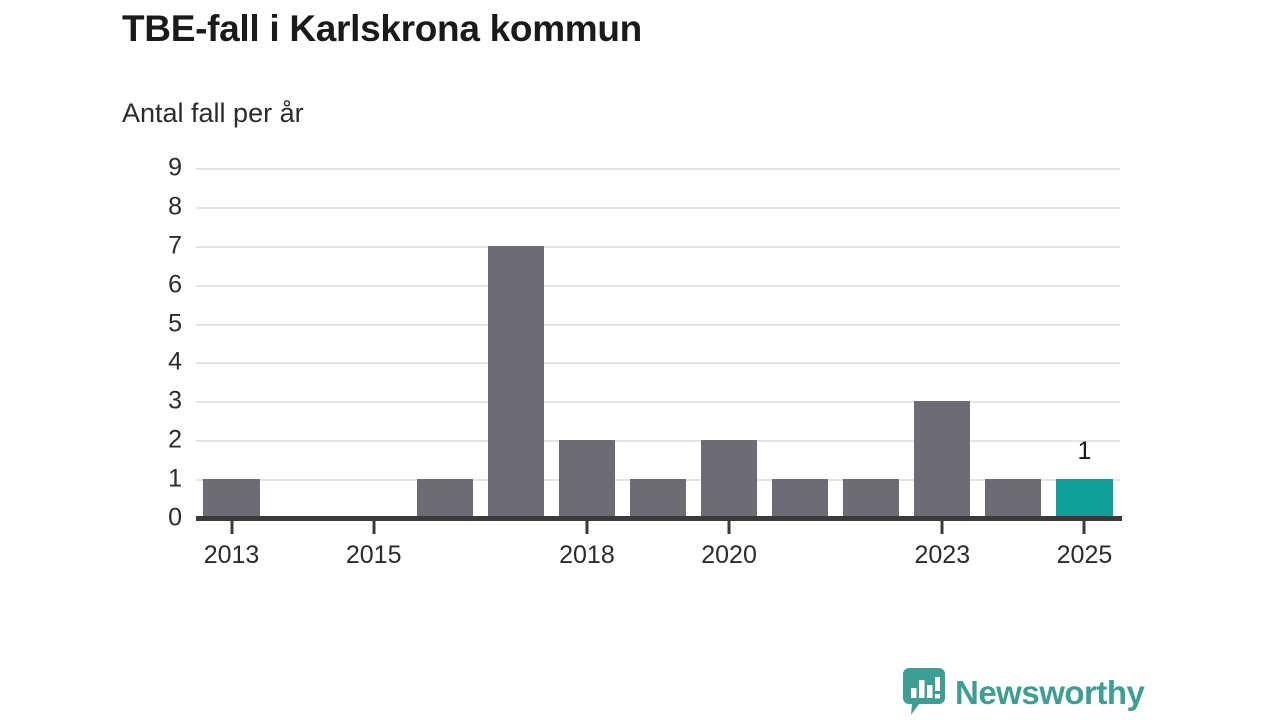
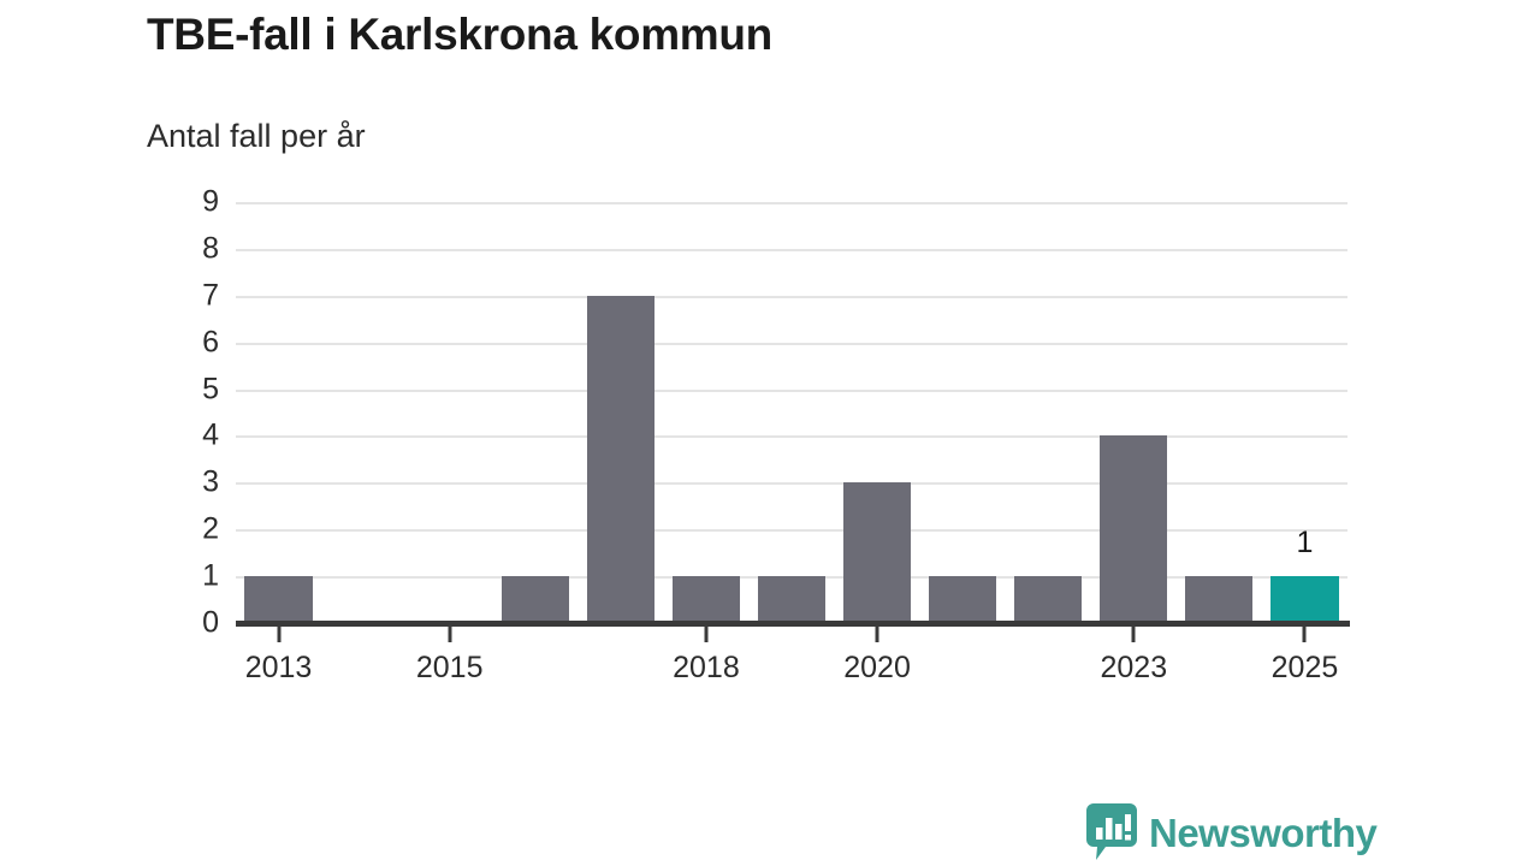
2018: 2 -> 1
2020: 2 -> 3
2023: 3 -> 4
